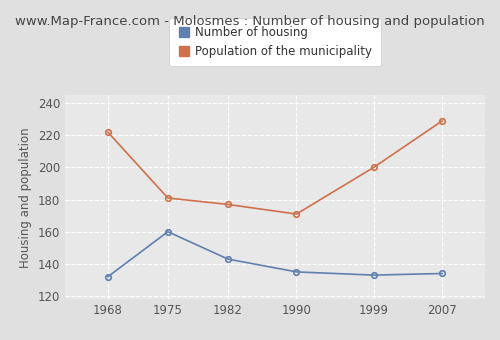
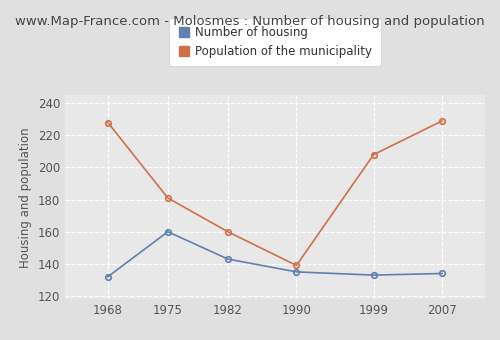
Population of the municipality/1968: 222 -> 228
Population of the municipality/1982: 177 -> 160
Population of the municipality/1990: 171 -> 139
Population of the municipality/1999: 200 -> 208
